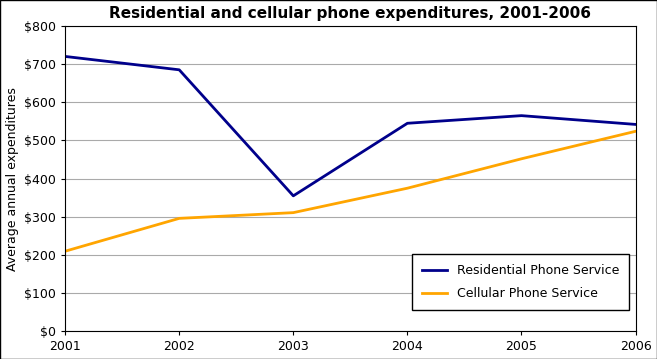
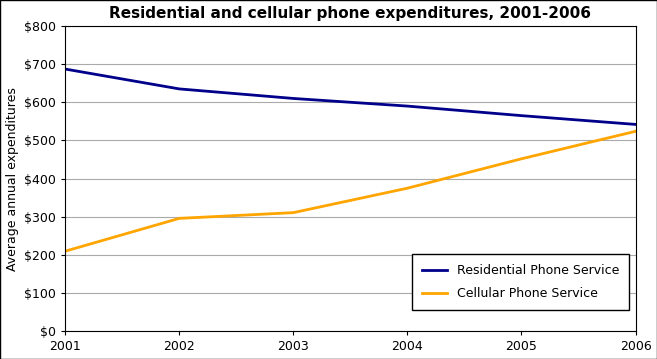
Residential Phone Service/2001: $720 -> $687
Residential Phone Service/2002: $685 -> $635
Residential Phone Service/2003: $355 -> $610
Residential Phone Service/2004: $545 -> $590
